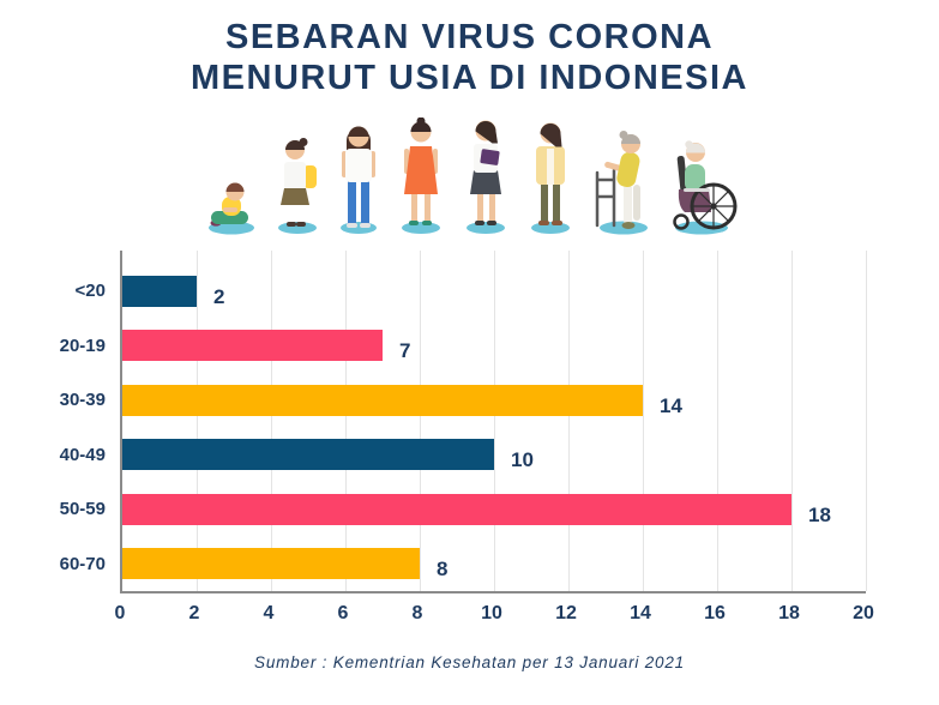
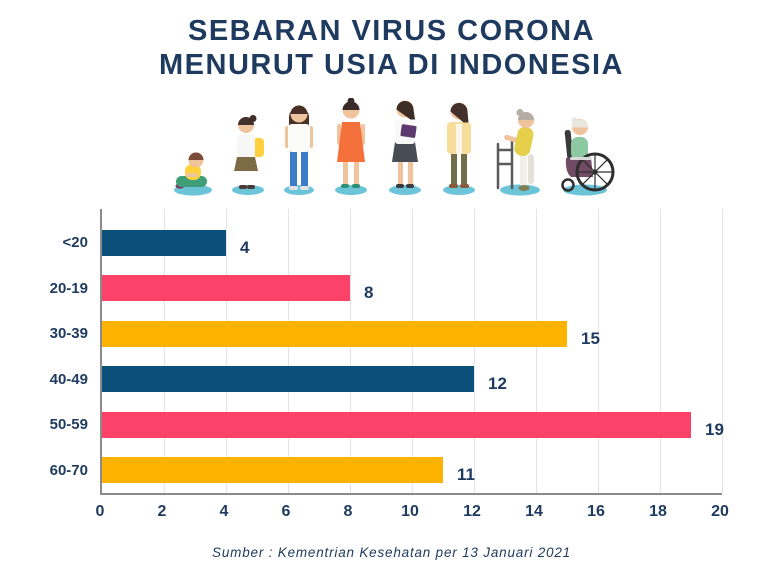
<20: 2 -> 4
20-19: 7 -> 8
30-39: 14 -> 15
40-49: 10 -> 12
50-59: 18 -> 19
60-70: 8 -> 11
